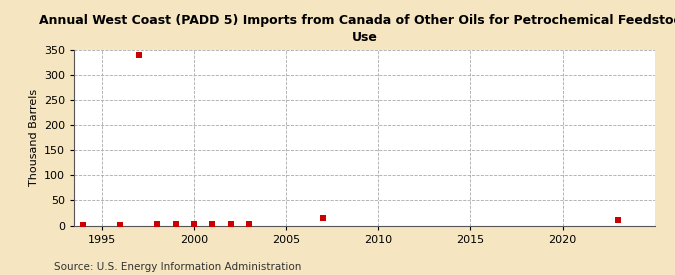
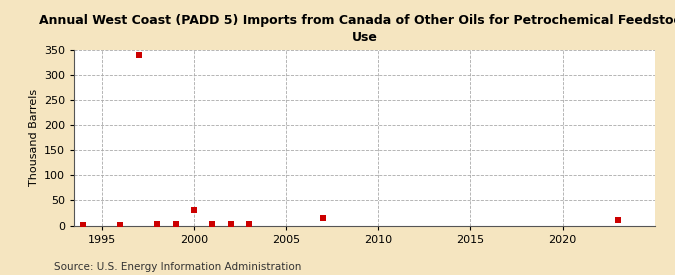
2000: 2 -> 30
